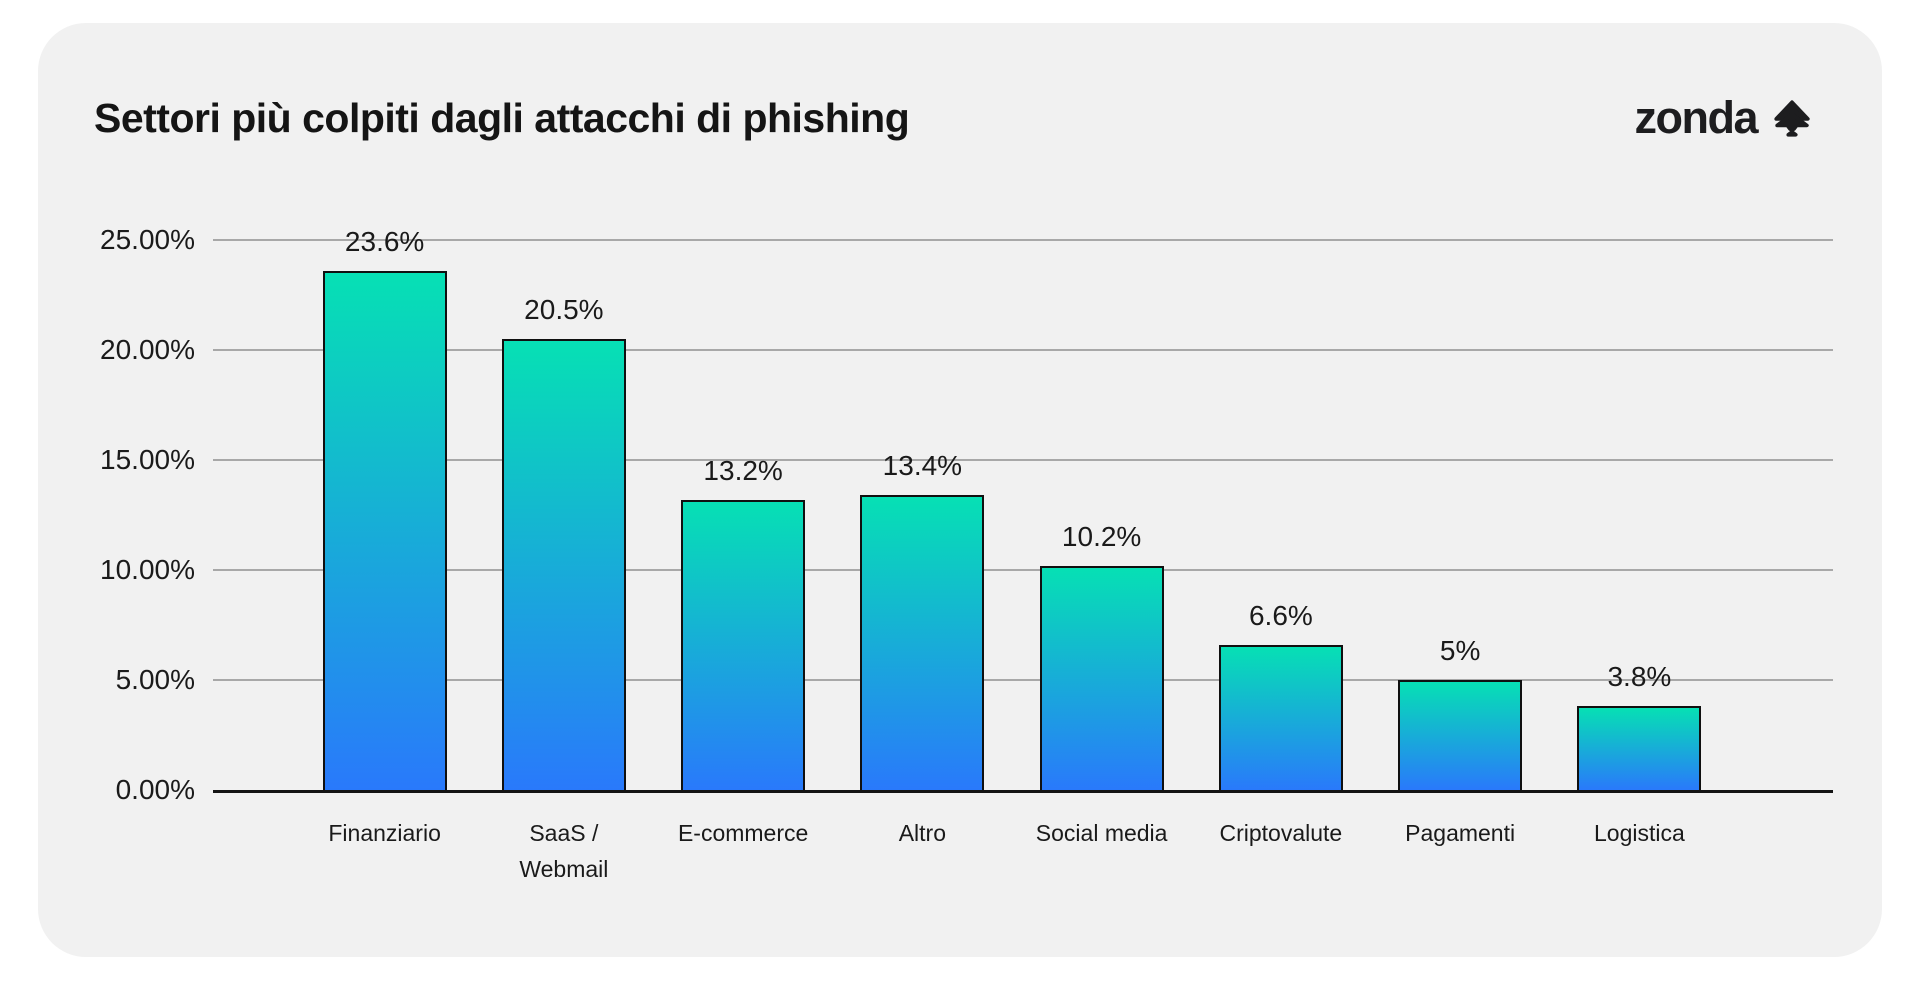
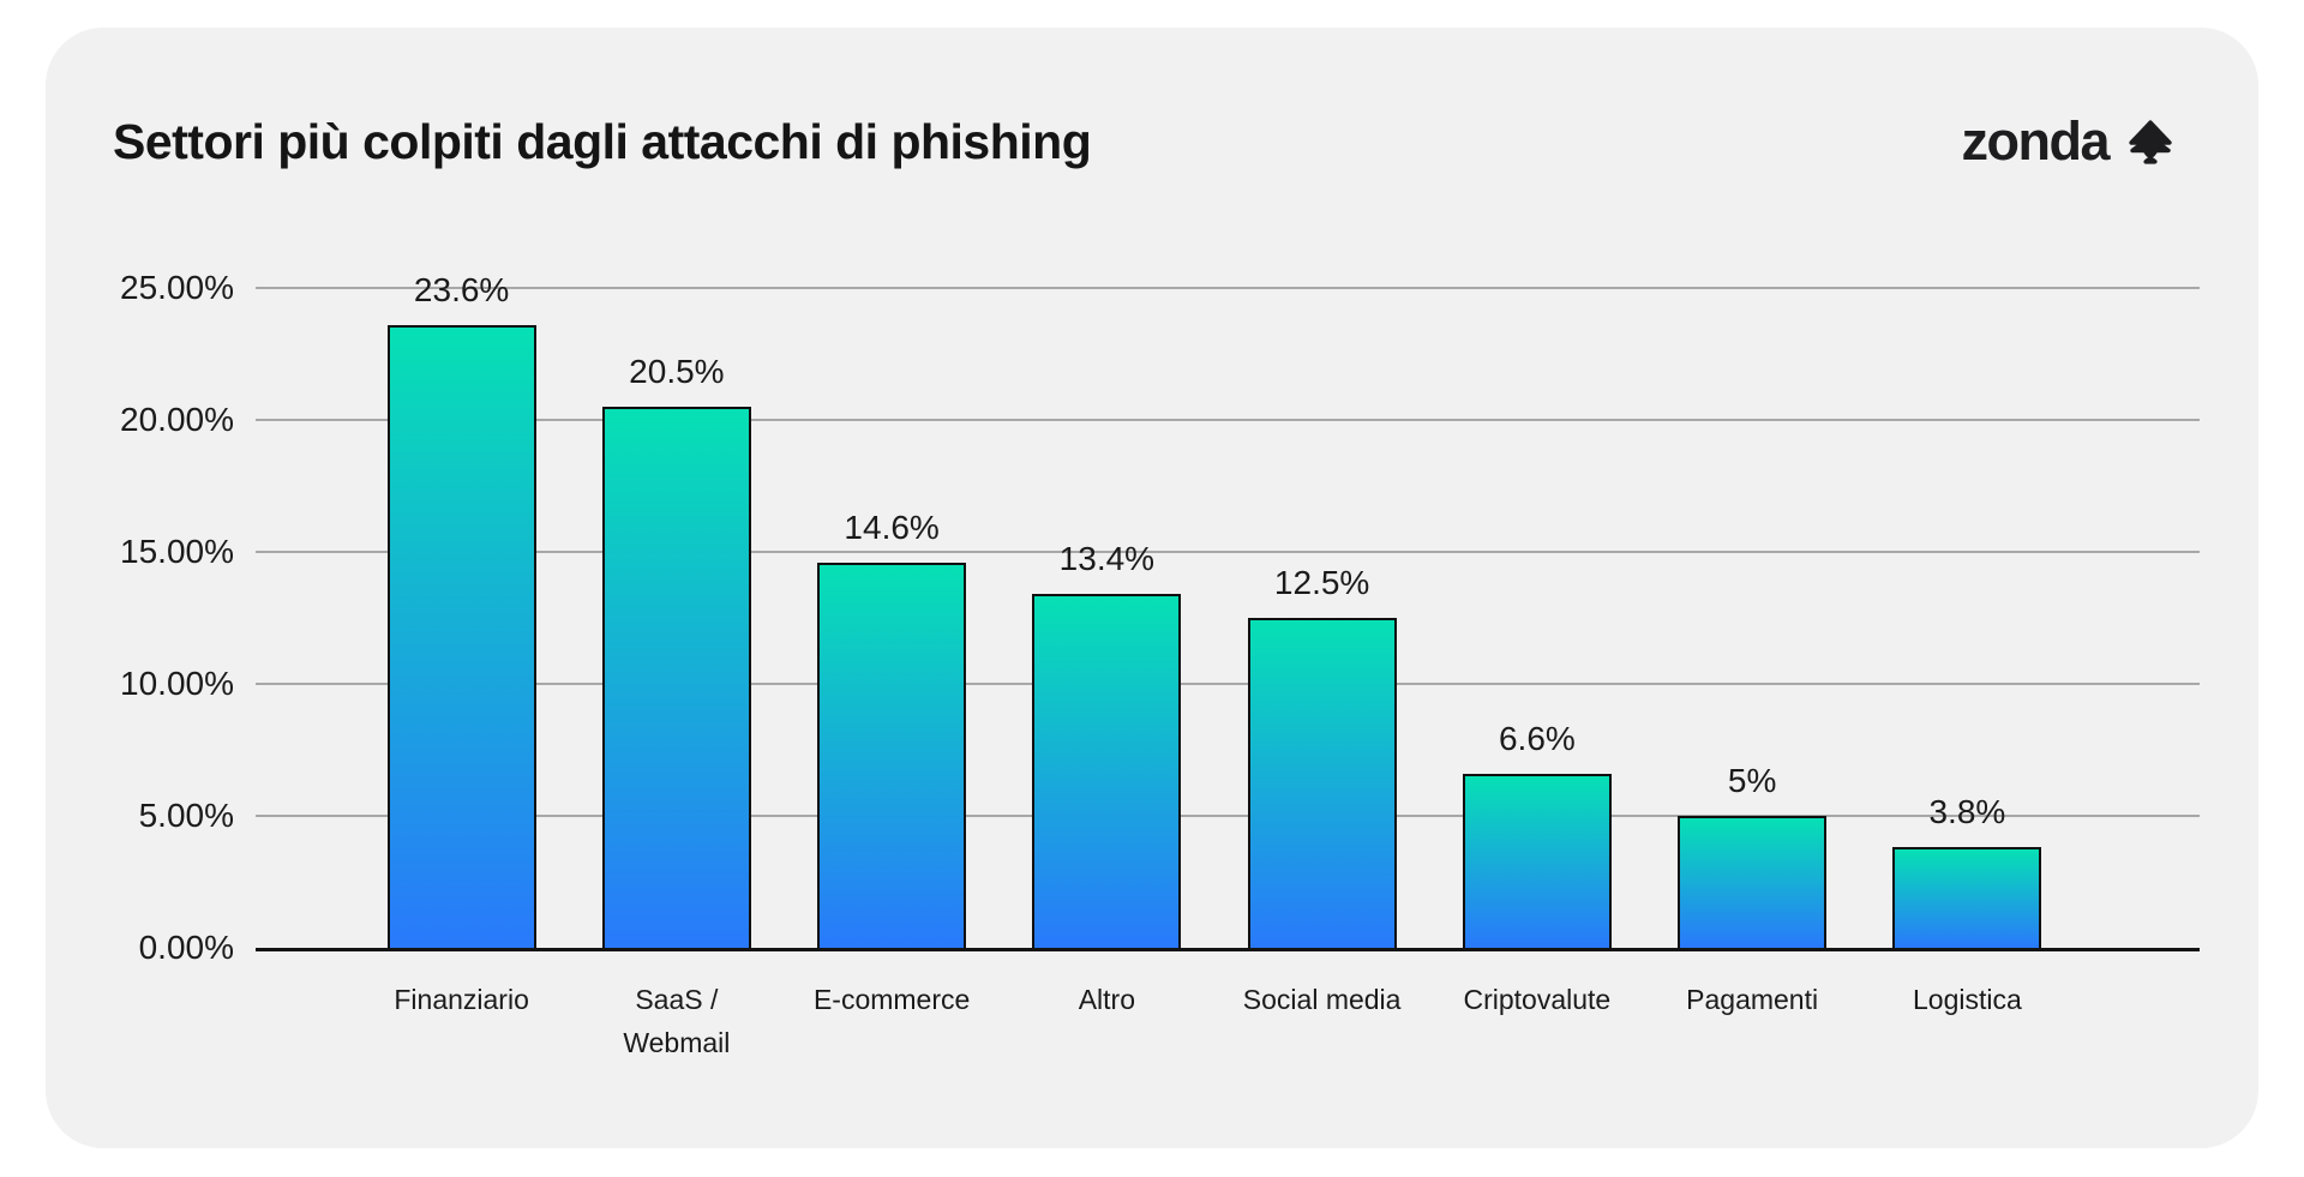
E-commerce: 13.2% -> 14.6%
Social media: 10.2% -> 12.5%
